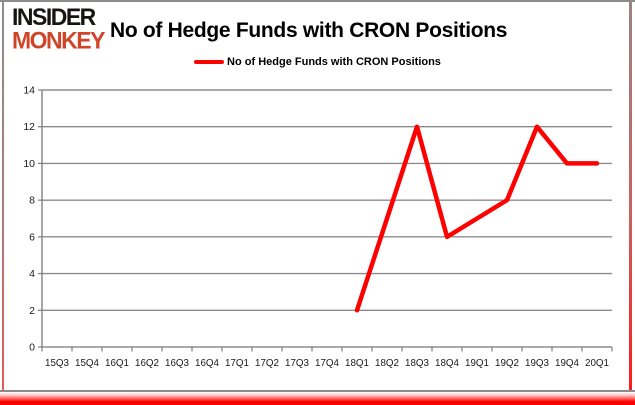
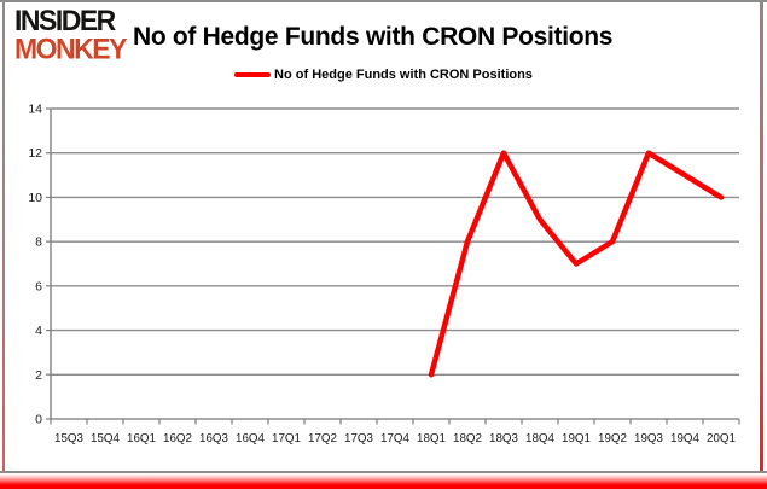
18Q2: 7 -> 8
18Q4: 6 -> 9
19Q4: 10 -> 11
